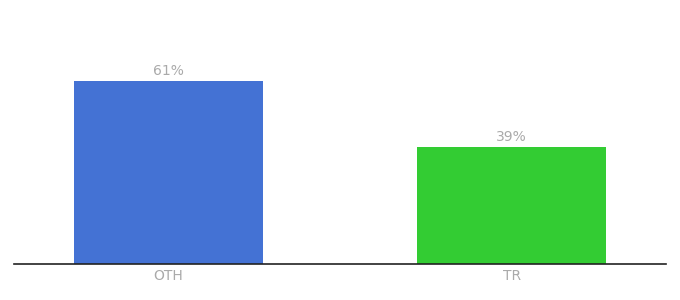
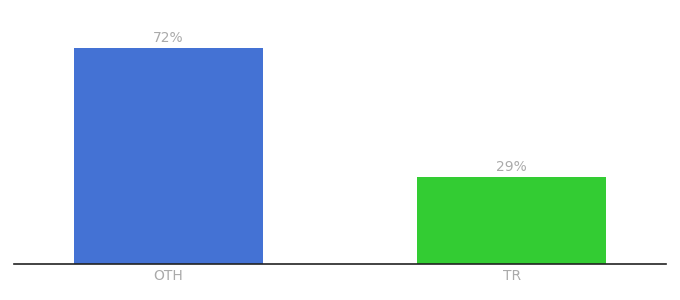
OTH: 61% -> 72%
TR: 39% -> 29%
